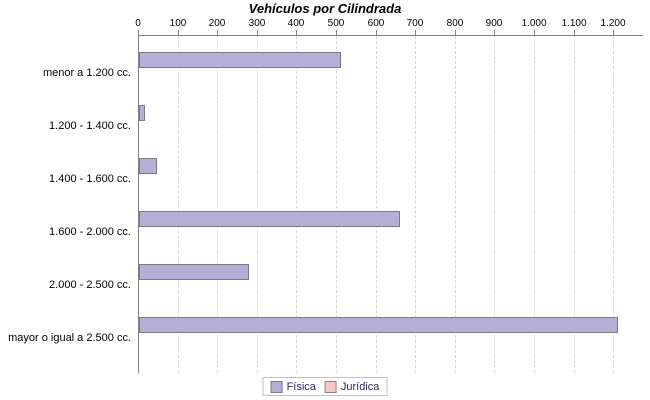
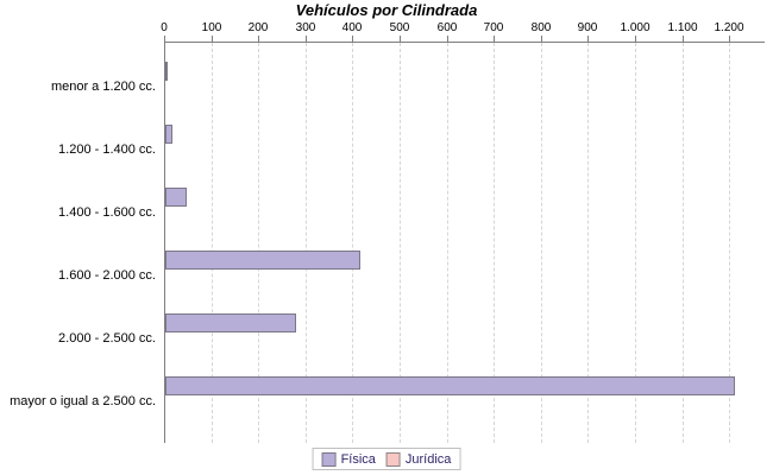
Física/menor a 1.200 cc.: 510 -> 10
Física/1.600 - 2.000 cc.: 660 -> 420
